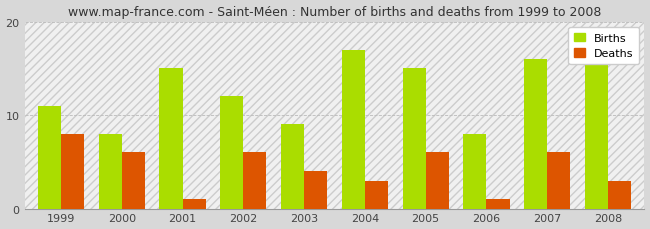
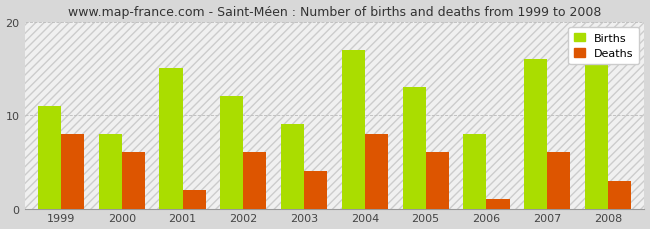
Deaths/2001: 1 -> 2
Deaths/2004: 3 -> 8
Births/2005: 15 -> 13
